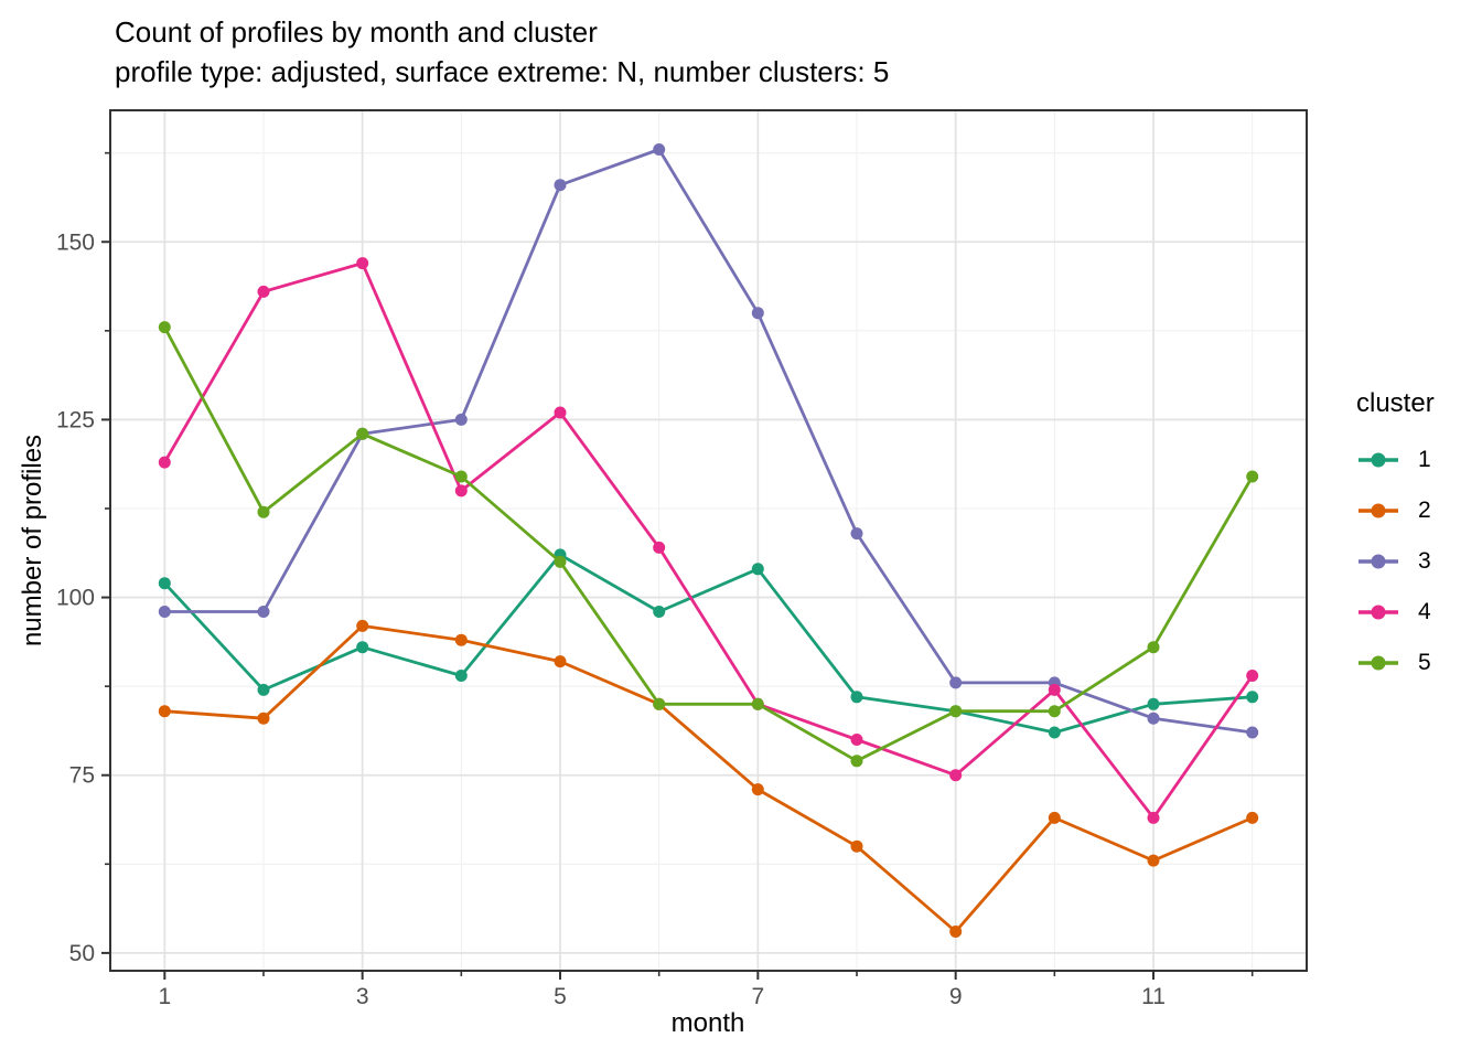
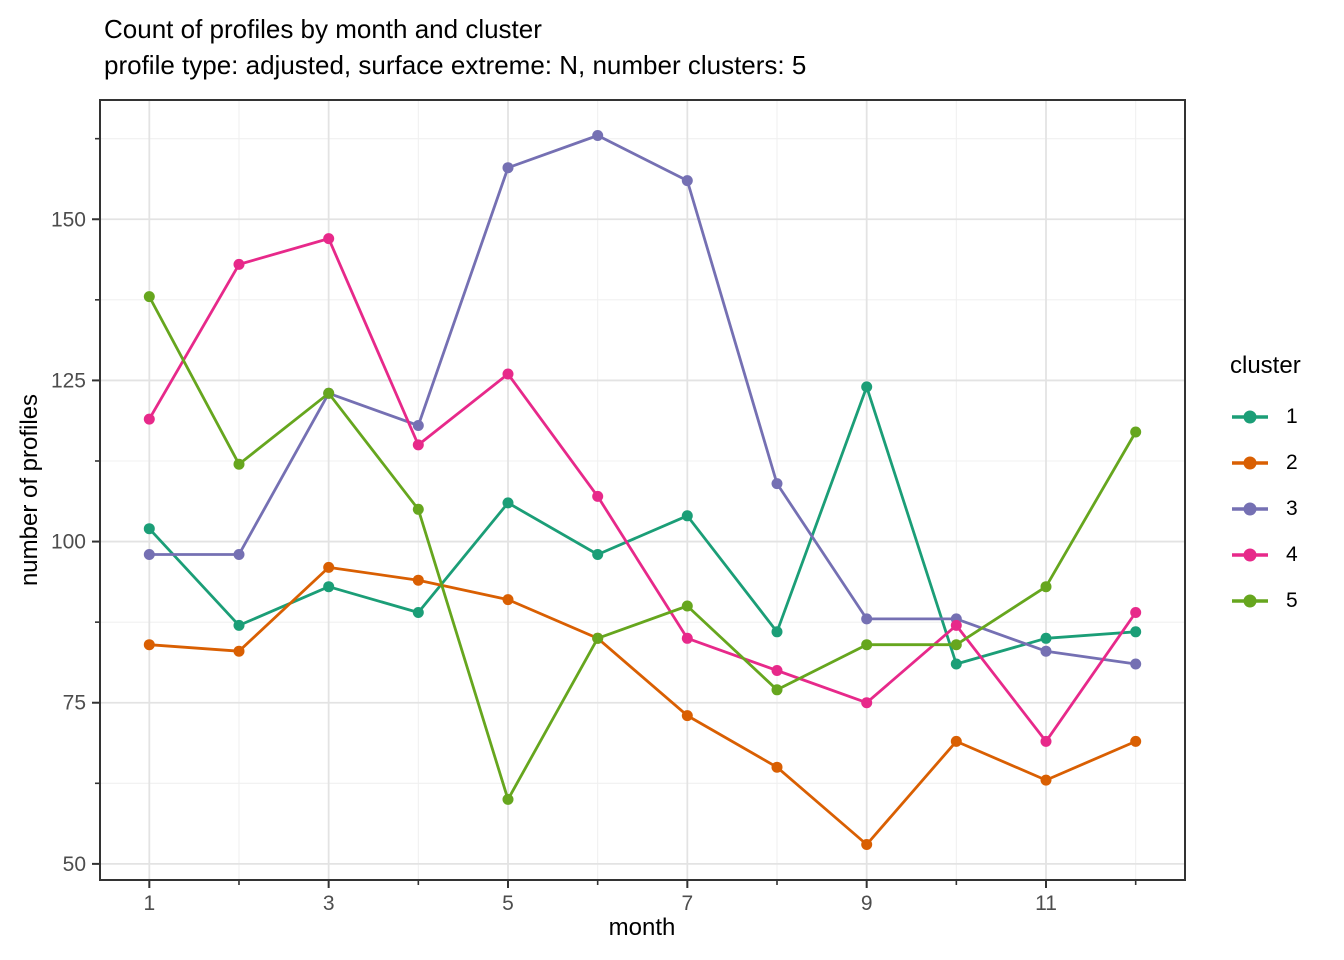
3/4: 125 -> 118
5/4: 117 -> 105
5/5: 105 -> 60
3/7: 140 -> 156
5/7: 85 -> 90
1/9: 84 -> 124
